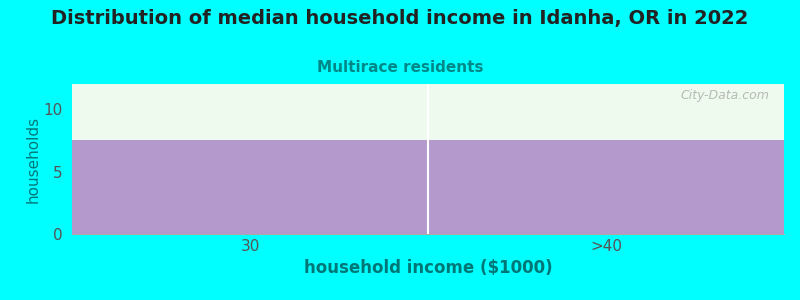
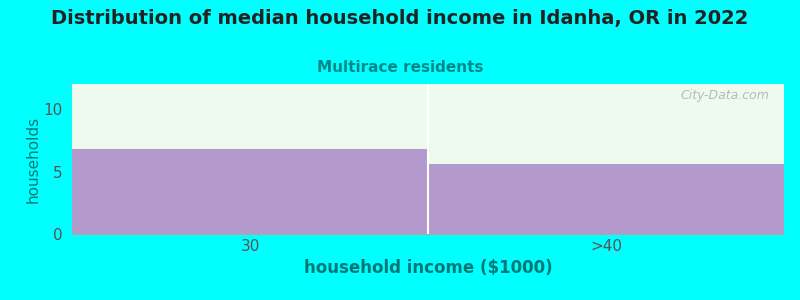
30: 7.5 -> 6.8
>40: 7.5 -> 5.6
